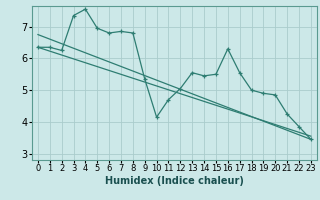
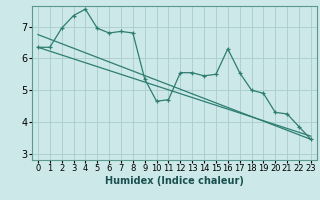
2: 6.25 -> 6.95
10: 4.15 -> 4.65
12: 5.05 -> 5.55
20: 4.85 -> 4.30
